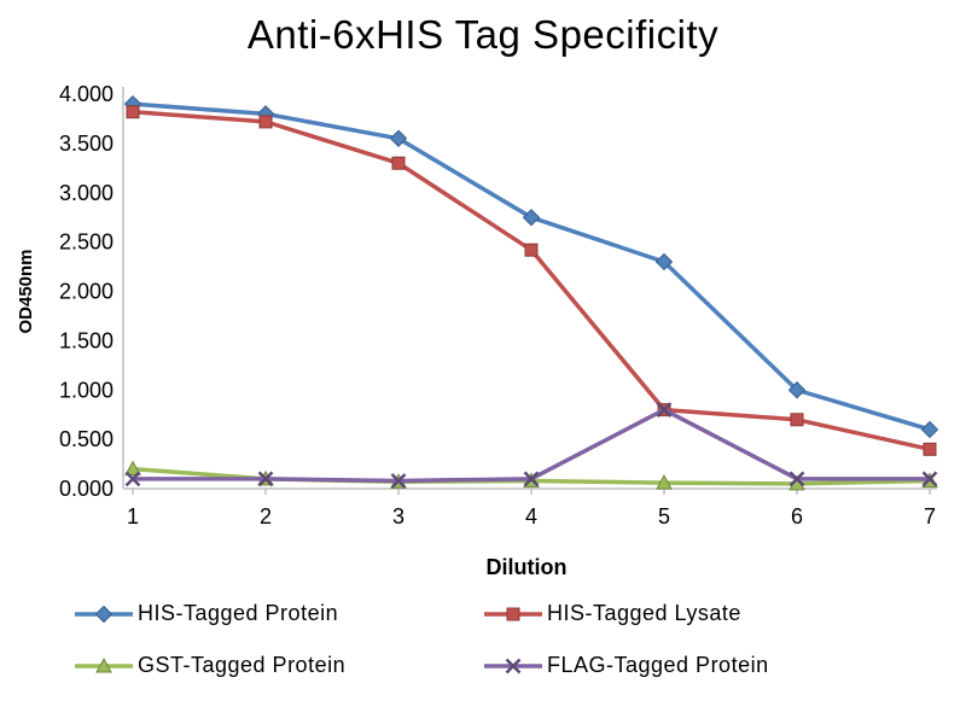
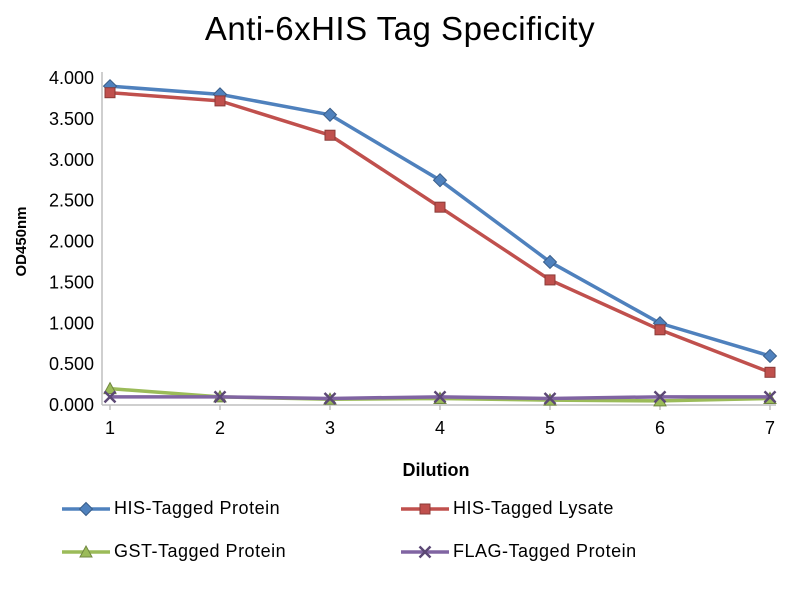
HIS-Tagged Protein/5: 2.3 -> 1.8
HIS-Tagged Lysate/5: 0.8 -> 1.5
FLAG-Tagged Protein/5: 0.8 -> 0.1
HIS-Tagged Lysate/6: 0.7 -> 0.9
